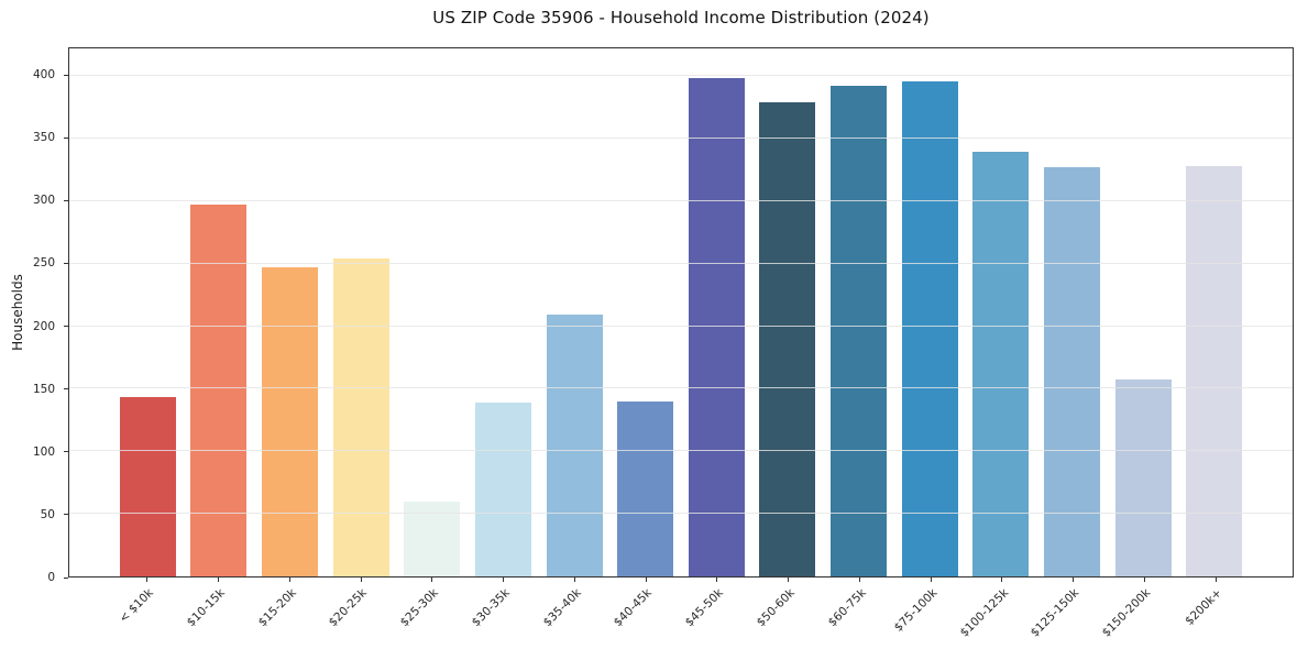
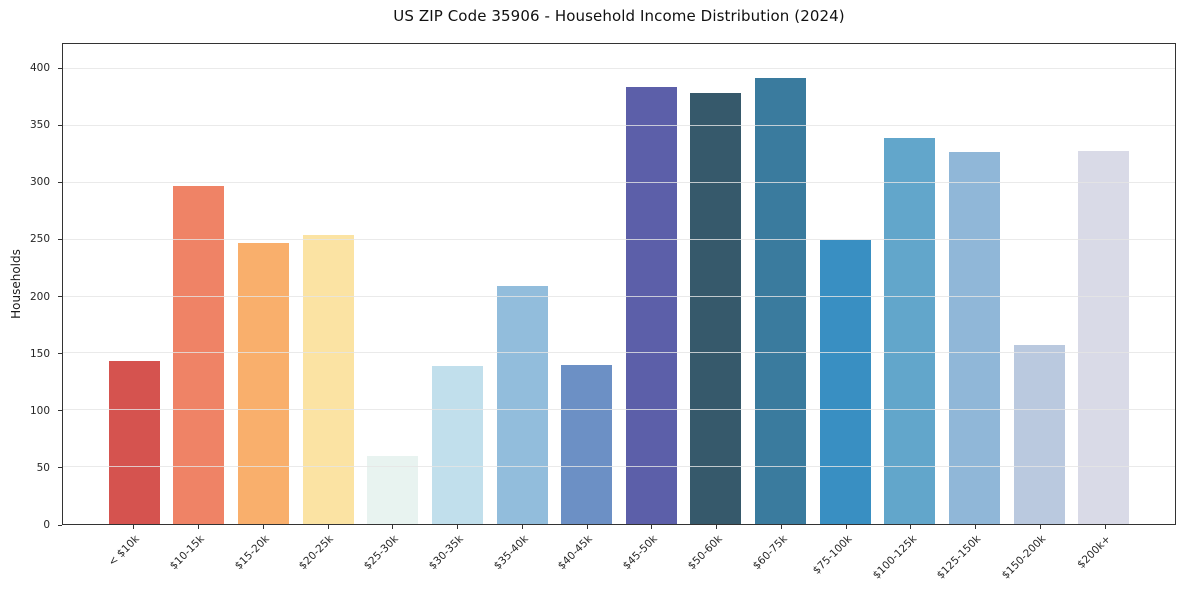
$45-50k: 398 -> 384
$75-100k: 396 -> 250
